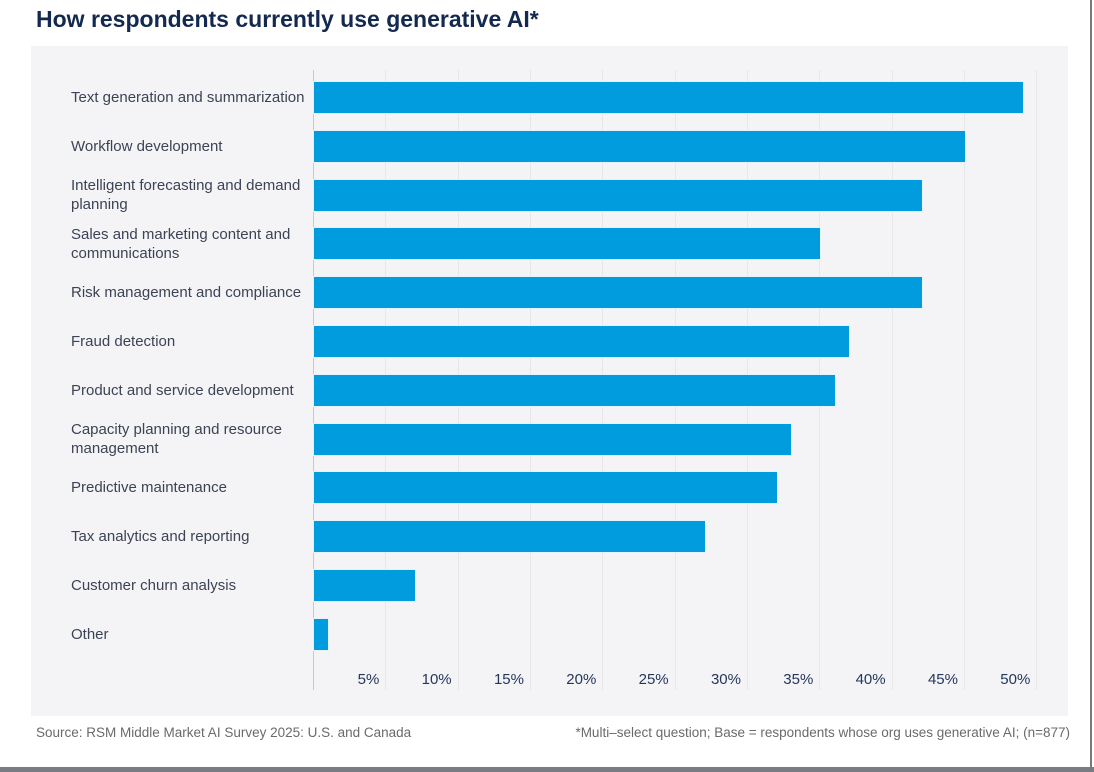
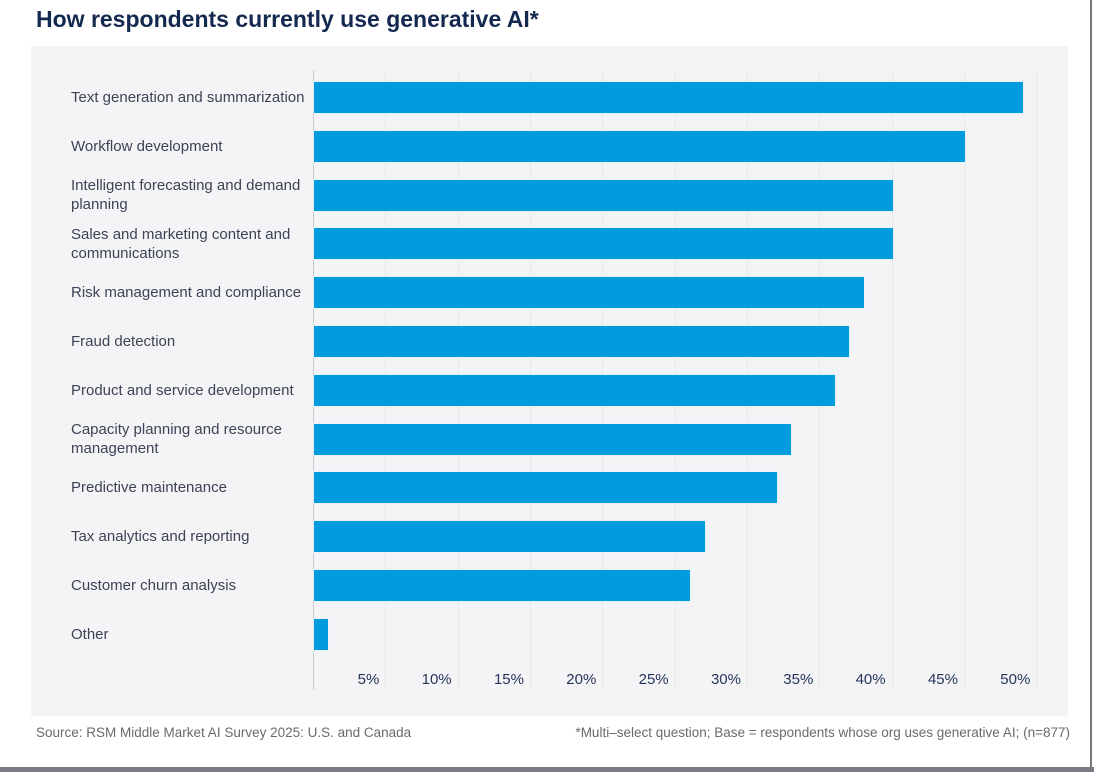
Intelligent forecasting and demand planning: 42% -> 40%
Sales and marketing content and communications: 35% -> 40%
Risk management and compliance: 42% -> 38%
Customer churn analysis: 7% -> 26%
